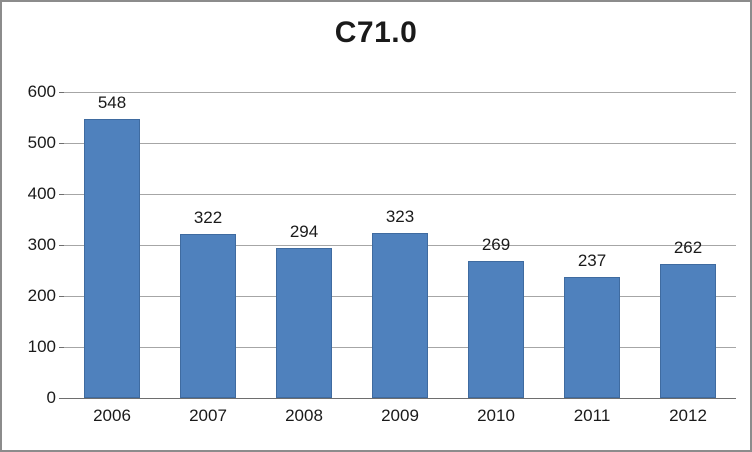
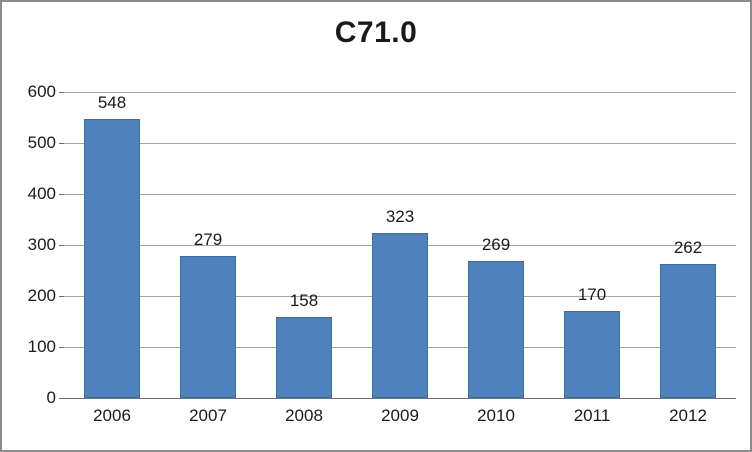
2007: 322 -> 279
2008: 294 -> 158
2011: 237 -> 170
